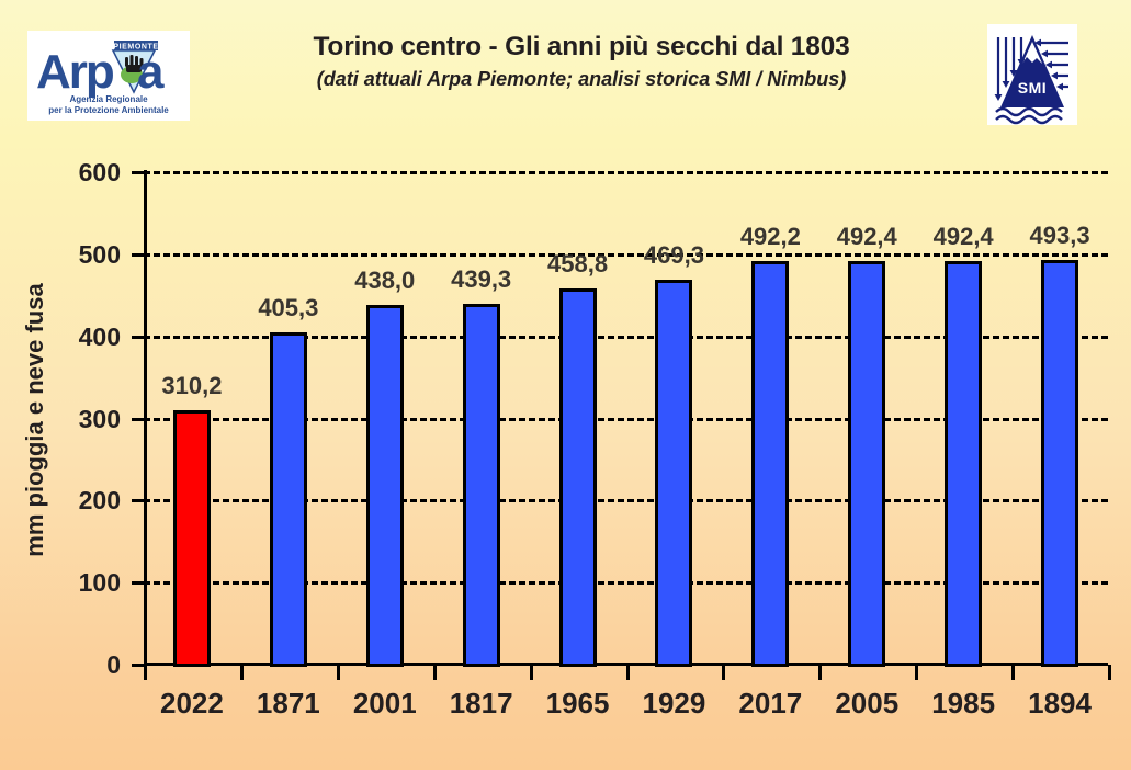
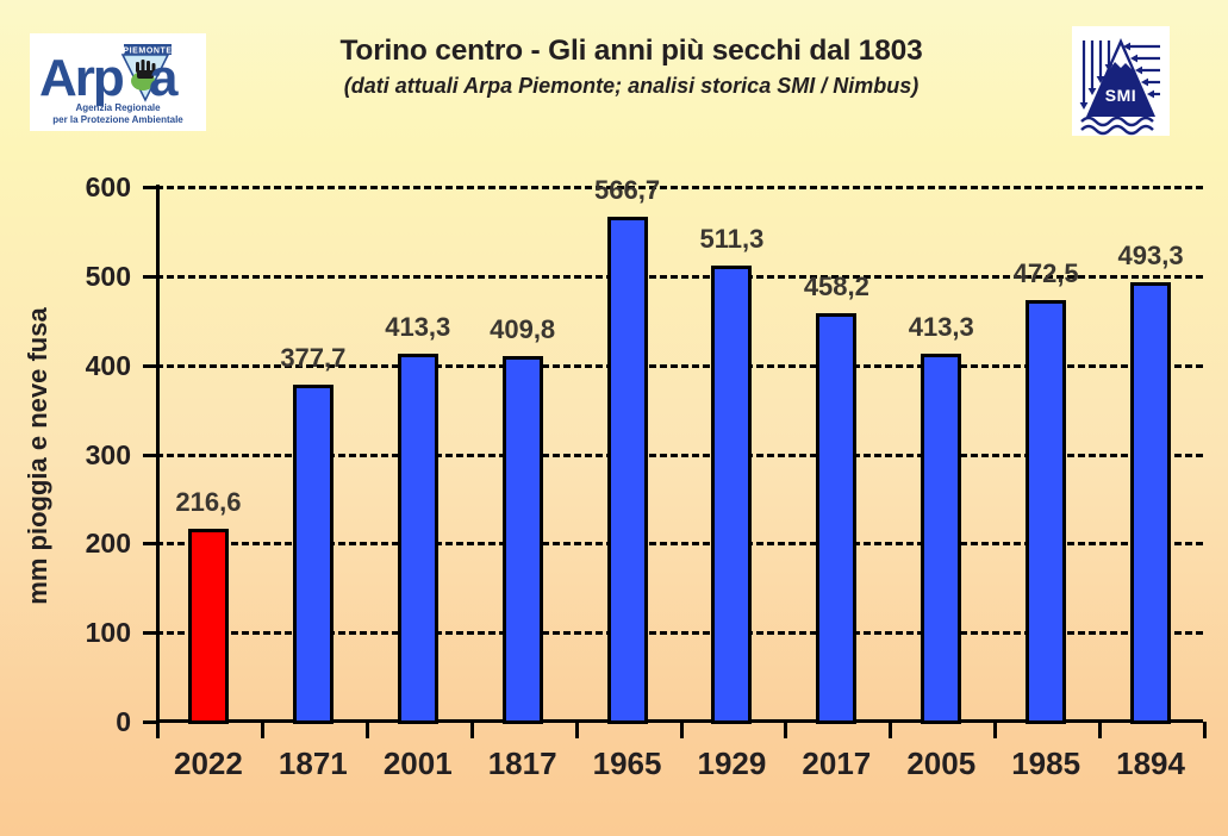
2022: 310,2 -> 216,6
1871: 405,3 -> 377,7
2001: 438,0 -> 413,3
1817: 439,3 -> 409,8
1965: 458,8 -> 566,7
1929: 469,3 -> 511,3
2017: 492,2 -> 458,2
2005: 492,4 -> 413,3
1985: 492,4 -> 472,5
